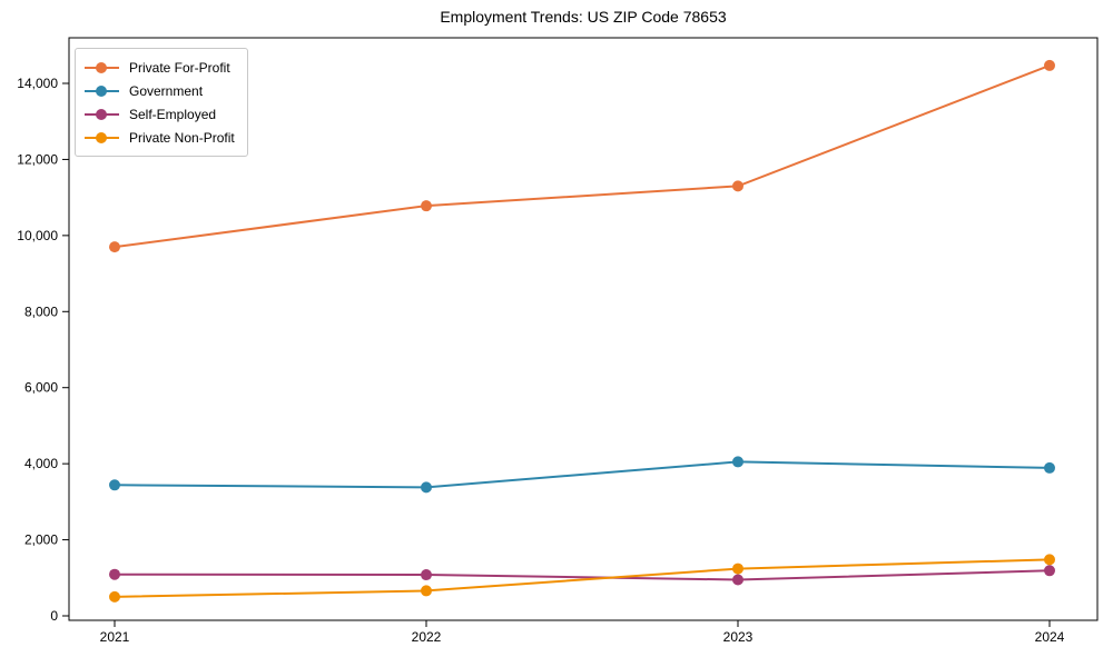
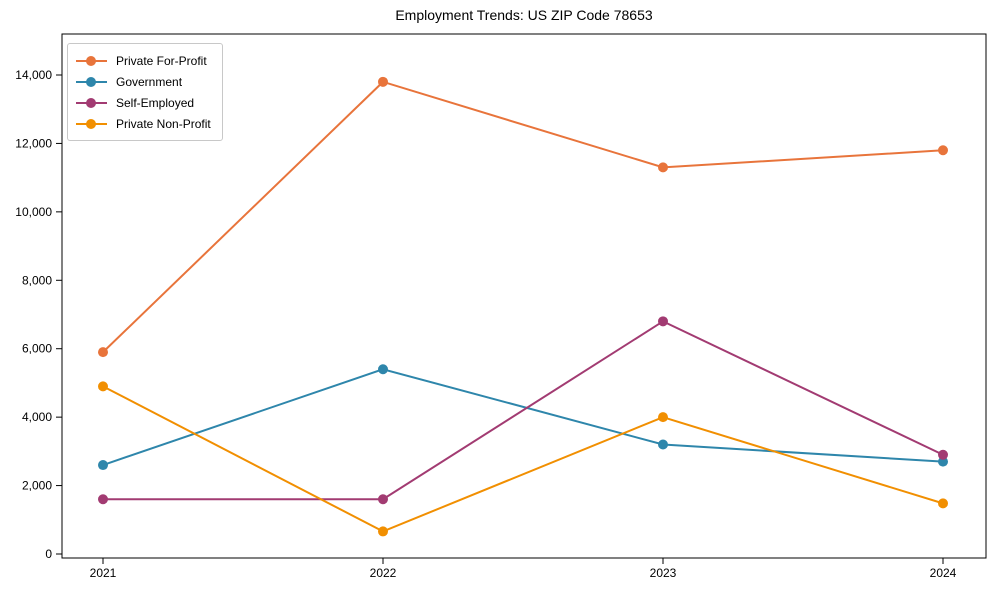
Private For-Profit/2021: 9700 -> 5900
Government/2021: 3400 -> 2600
Self-Employed/2021: 1100 -> 1600
Private Non-Profit/2021: 500 -> 4900
Private For-Profit/2022: 10800 -> 13800
Government/2022: 3400 -> 5400
Self-Employed/2022: 1100 -> 1600
Government/2023: 4000 -> 3200
Self-Employed/2023: 1000 -> 6800
Private Non-Profit/2023: 1200 -> 4000
Private For-Profit/2024: 14500 -> 11800
Government/2024: 3900 -> 2700
Self-Employed/2024: 1200 -> 2900
